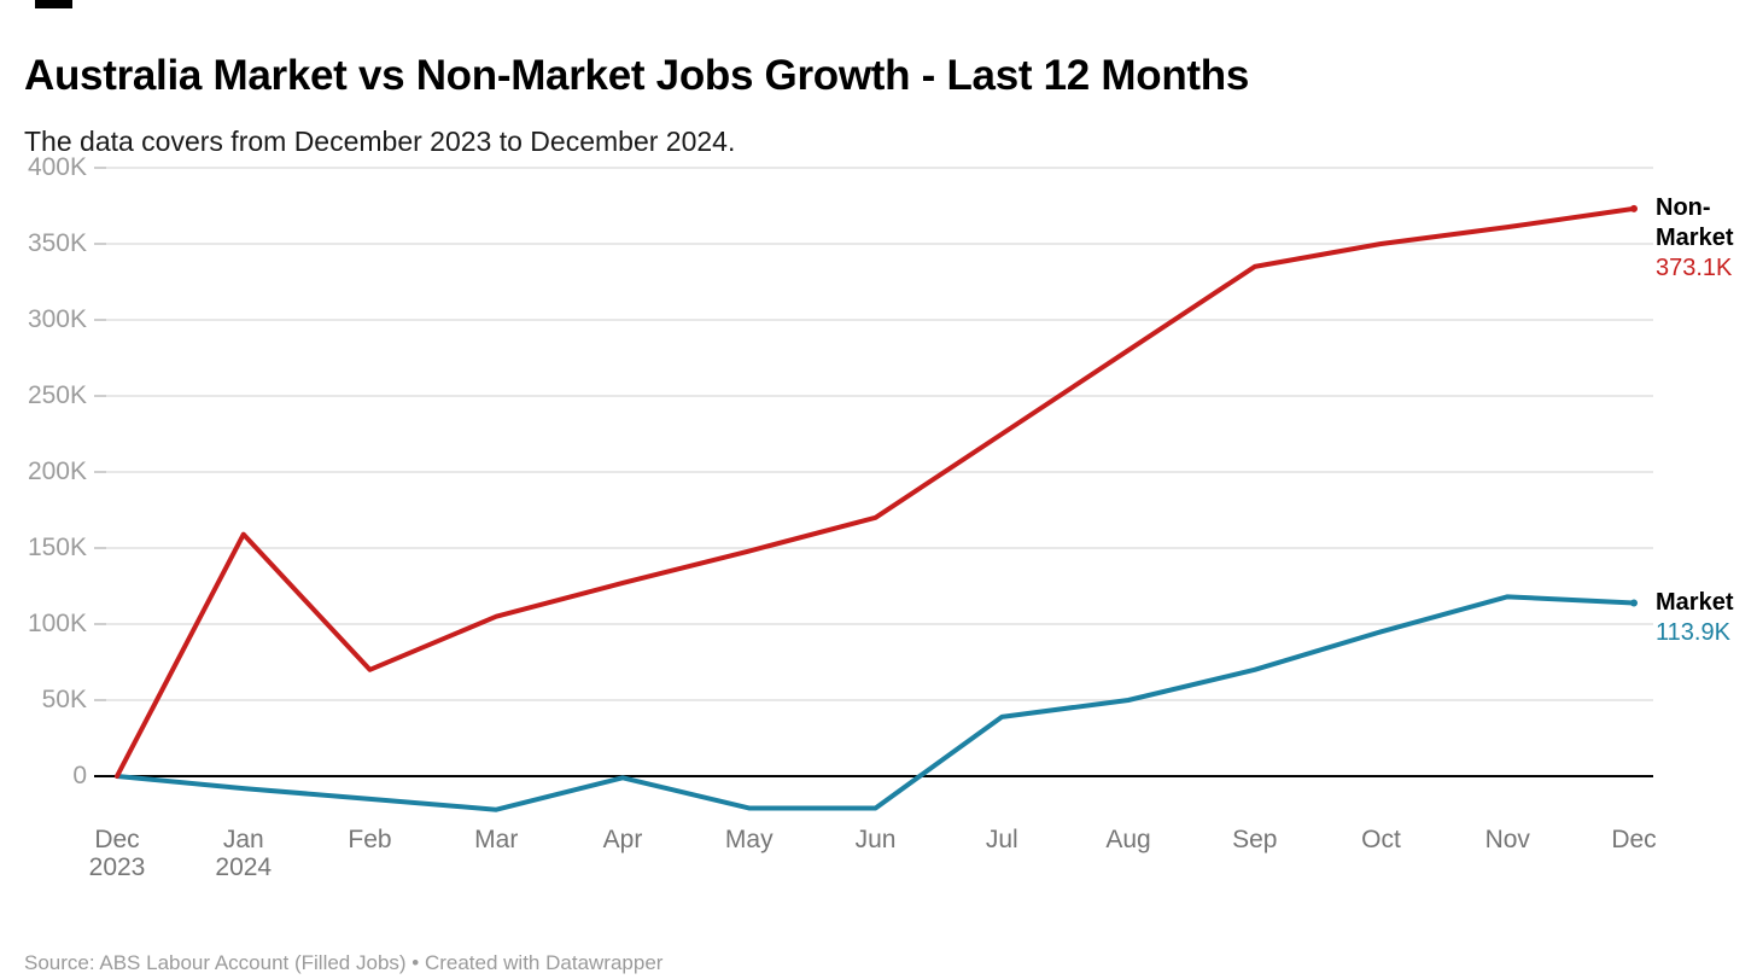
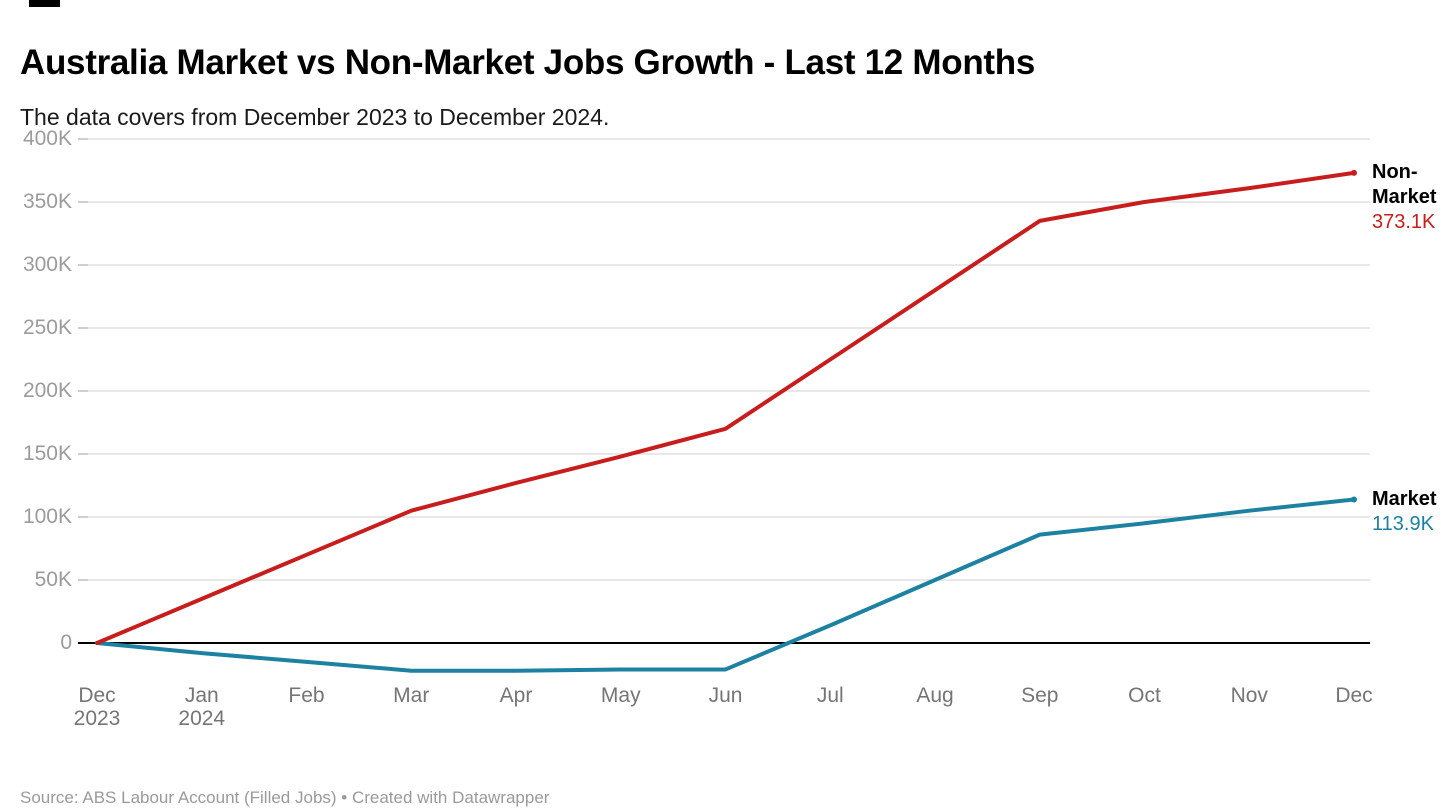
Non-Market/Jan 2024: 159K -> 35K
Market/Apr: -1K -> -22K
Market/Jul: 39K -> 14K
Market/Sep: 70K -> 86K
Market/Nov: 118K -> 105K
